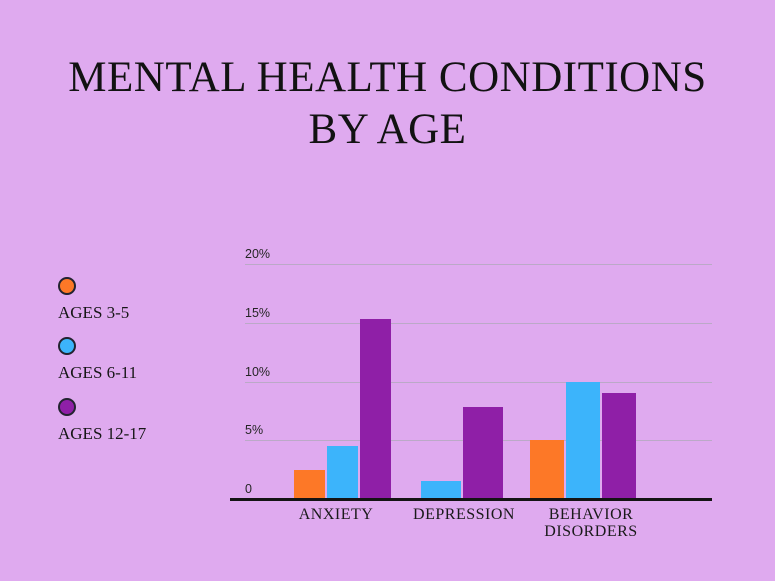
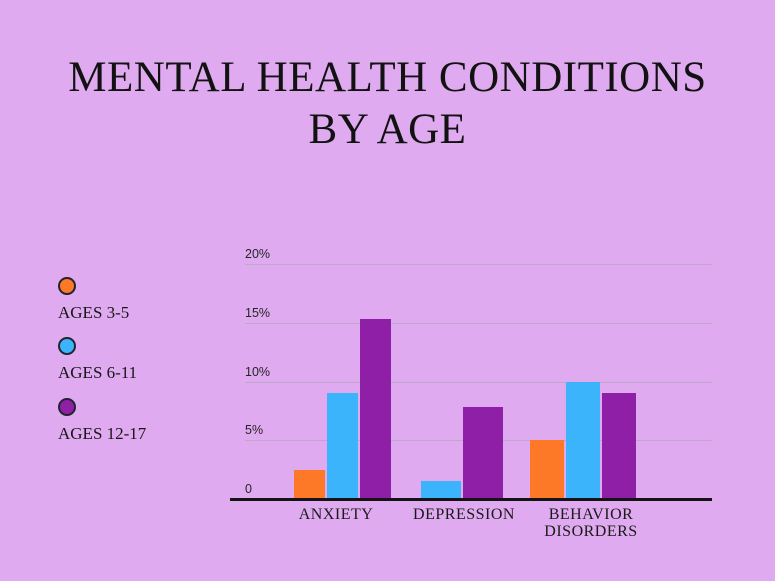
AGES 6-11/ANXIETY: 4.5% -> 9.0%
